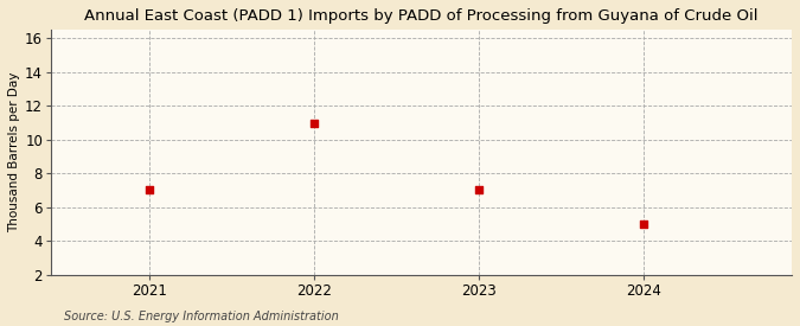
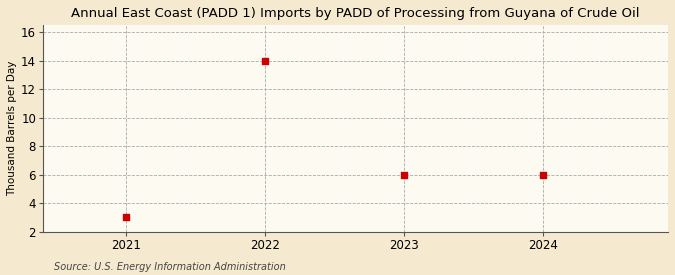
2021: 7 -> 3
2022: 11 -> 14
2023: 7 -> 6
2024: 5 -> 6
